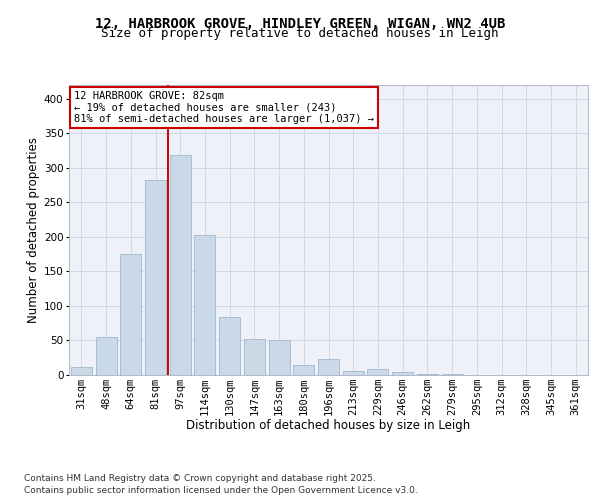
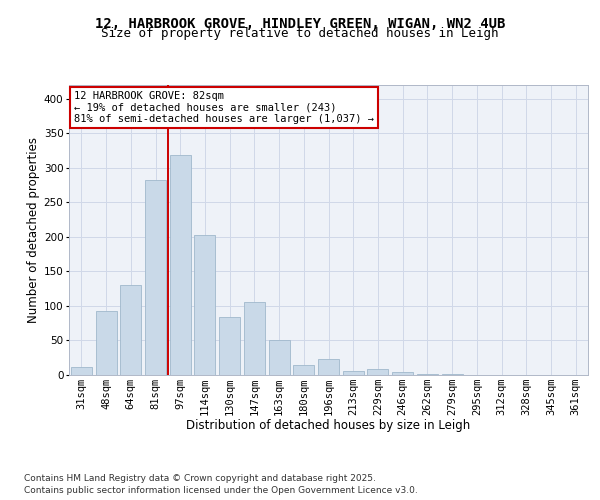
48sqm: 55 -> 92
64sqm: 175 -> 130
147sqm: 52 -> 106
